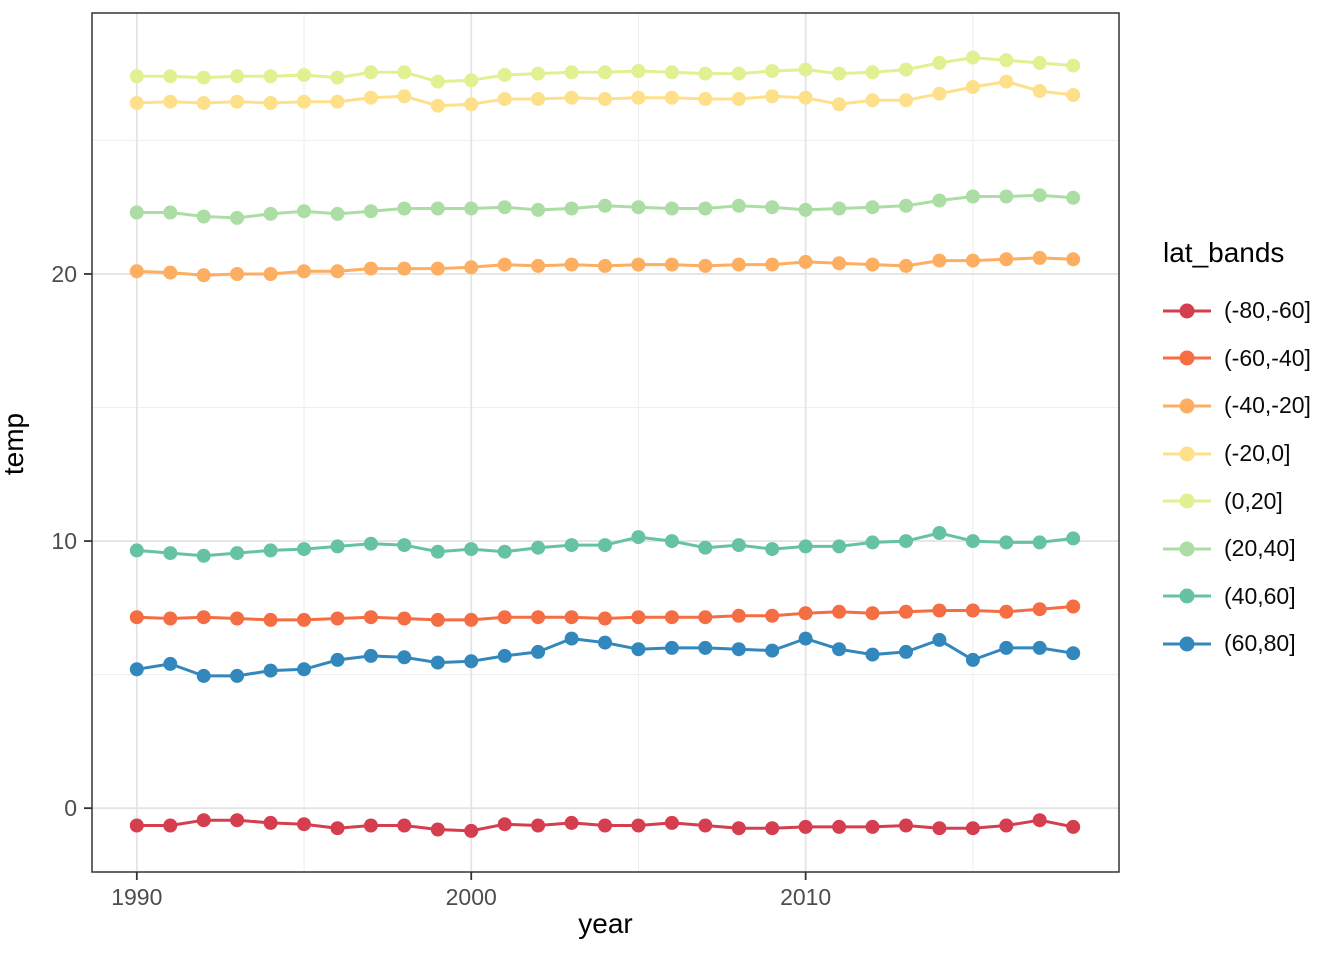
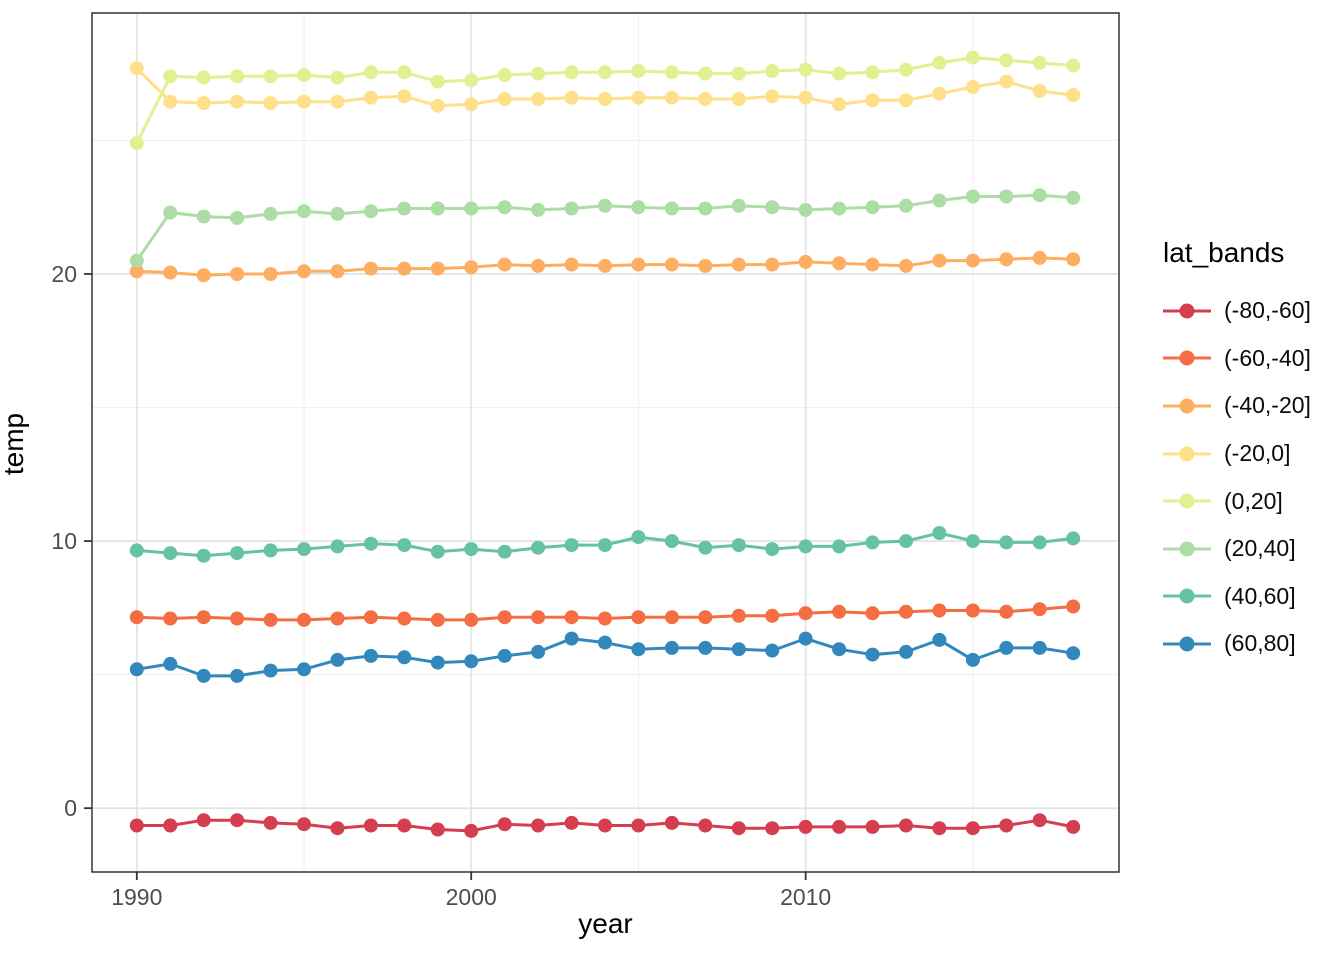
(-20,0]/1990: 26.4 -> 27.7
(0,20]/1990: 27.4 -> 24.9
(20,40]/1990: 22.3 -> 20.5
